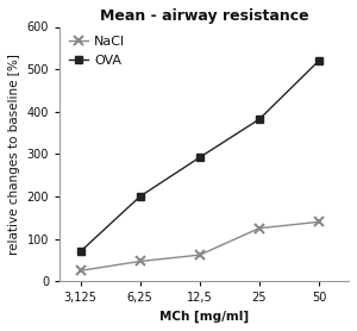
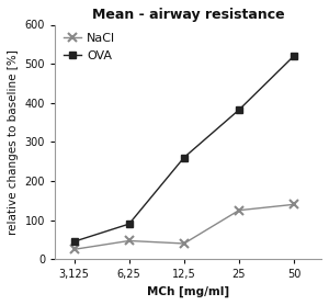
OVA/3,125: 70 -> 45
OVA/6,25: 200 -> 90
NaCl/12,5: 62 -> 40
OVA/12,5: 292 -> 260
